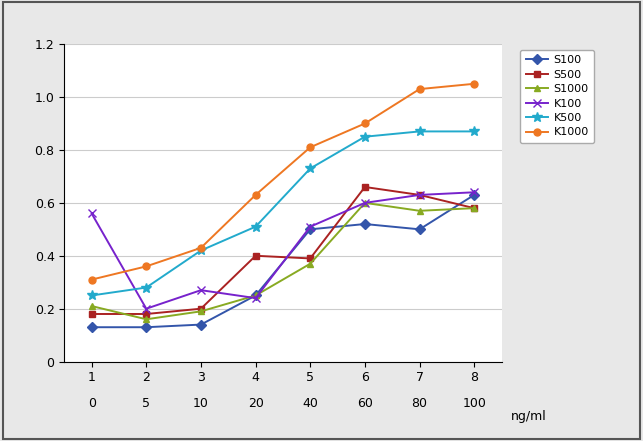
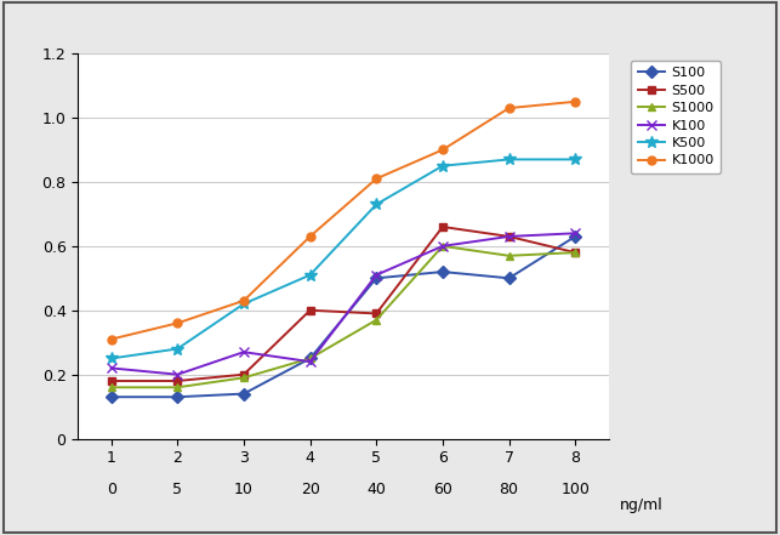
S1000/1: 0.21 -> 0.16
K100/1: 0.56 -> 0.22
